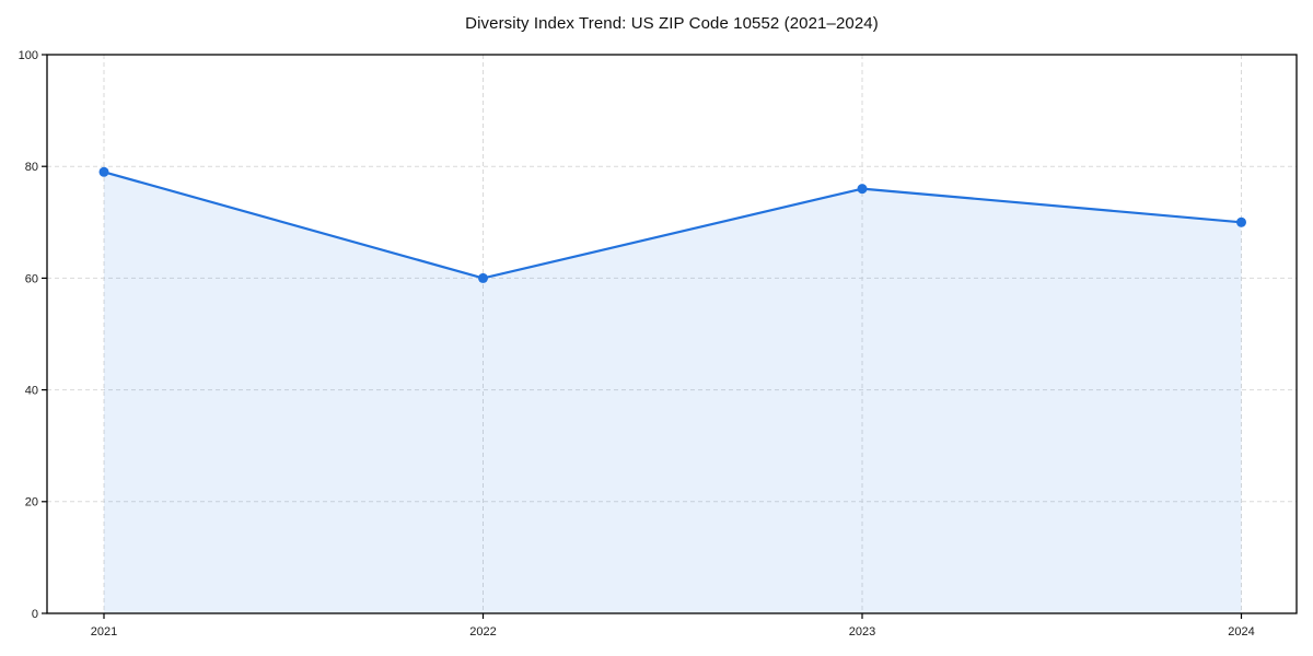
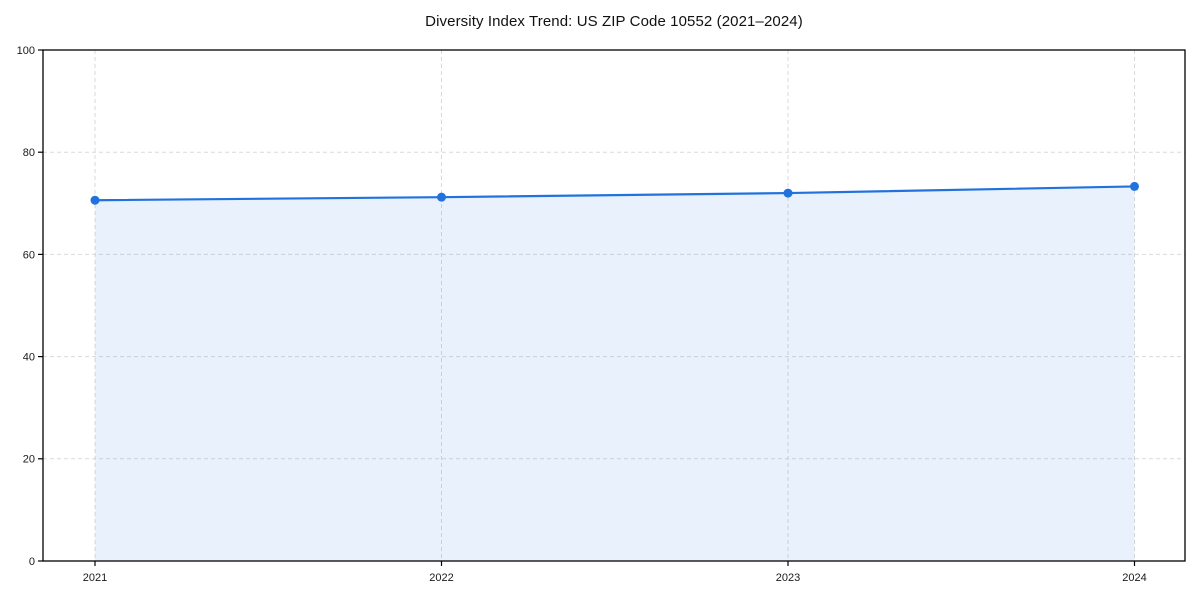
2021: 79 -> 71
2022: 60 -> 71
2023: 76 -> 72
2024: 70 -> 73
